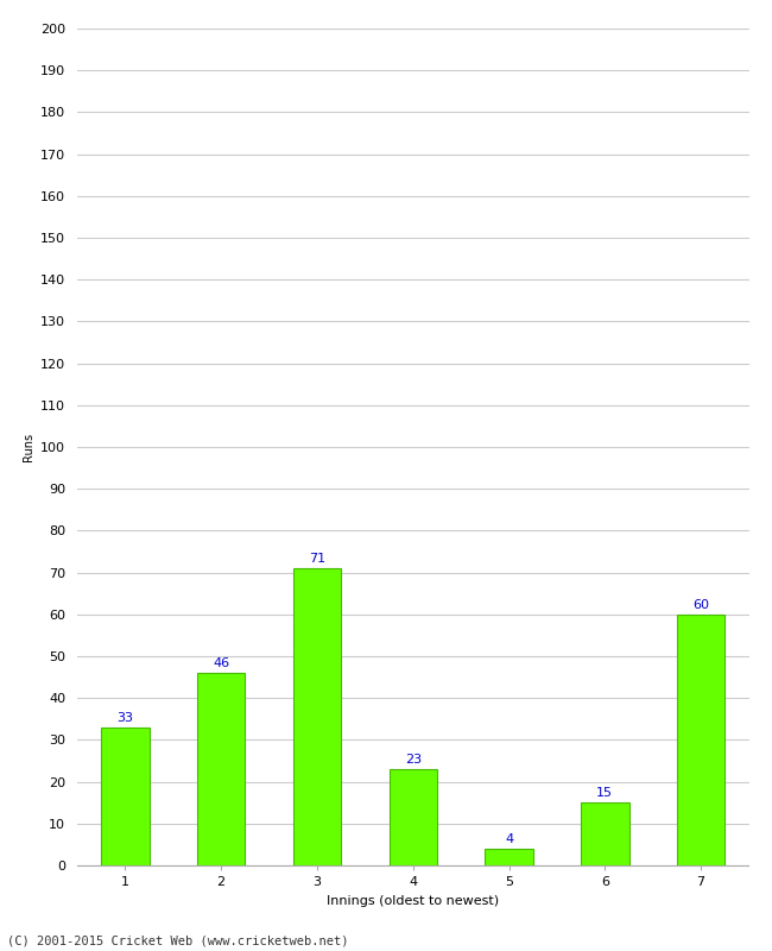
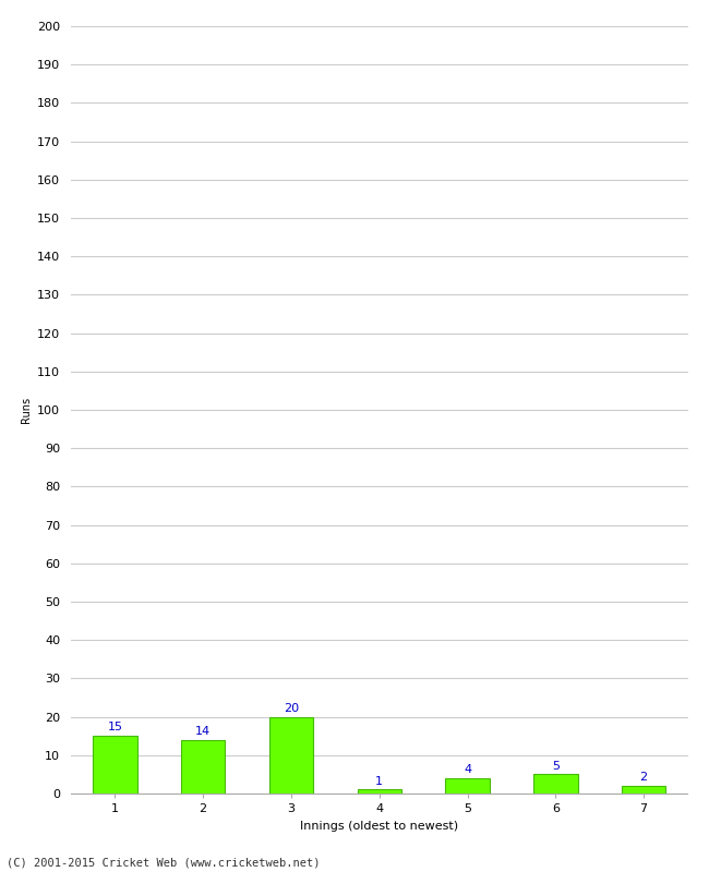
1: 33 -> 15
2: 46 -> 14
3: 71 -> 20
4: 23 -> 1
6: 15 -> 5
7: 60 -> 2
